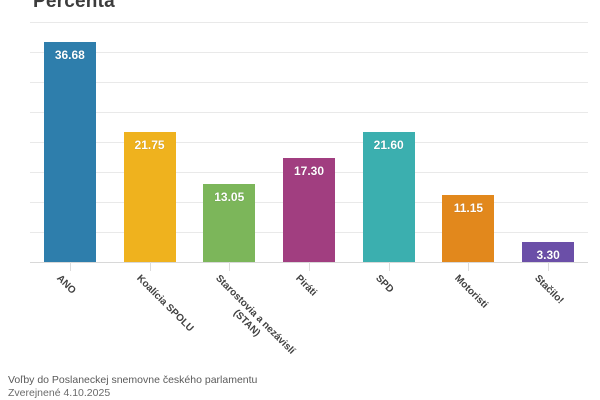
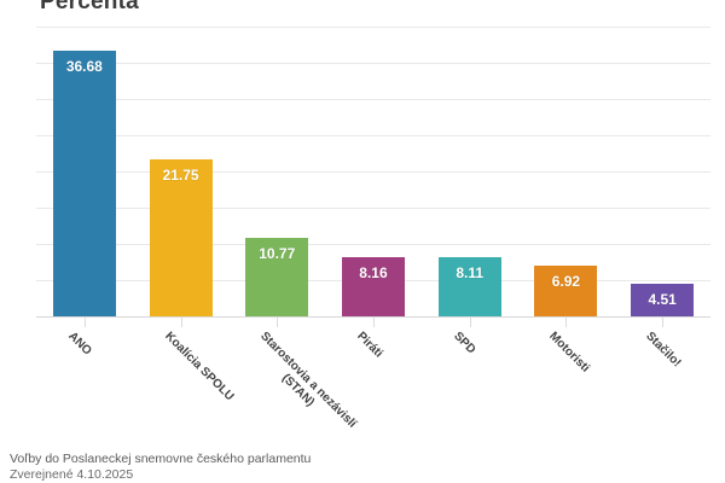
Starostovia a nezávislí (STAN): 13.05 -> 10.77
Piráti: 17.30 -> 8.16
SPD: 21.60 -> 8.11
Motoristi: 11.15 -> 6.92
Stačilo!: 3.30 -> 4.51
